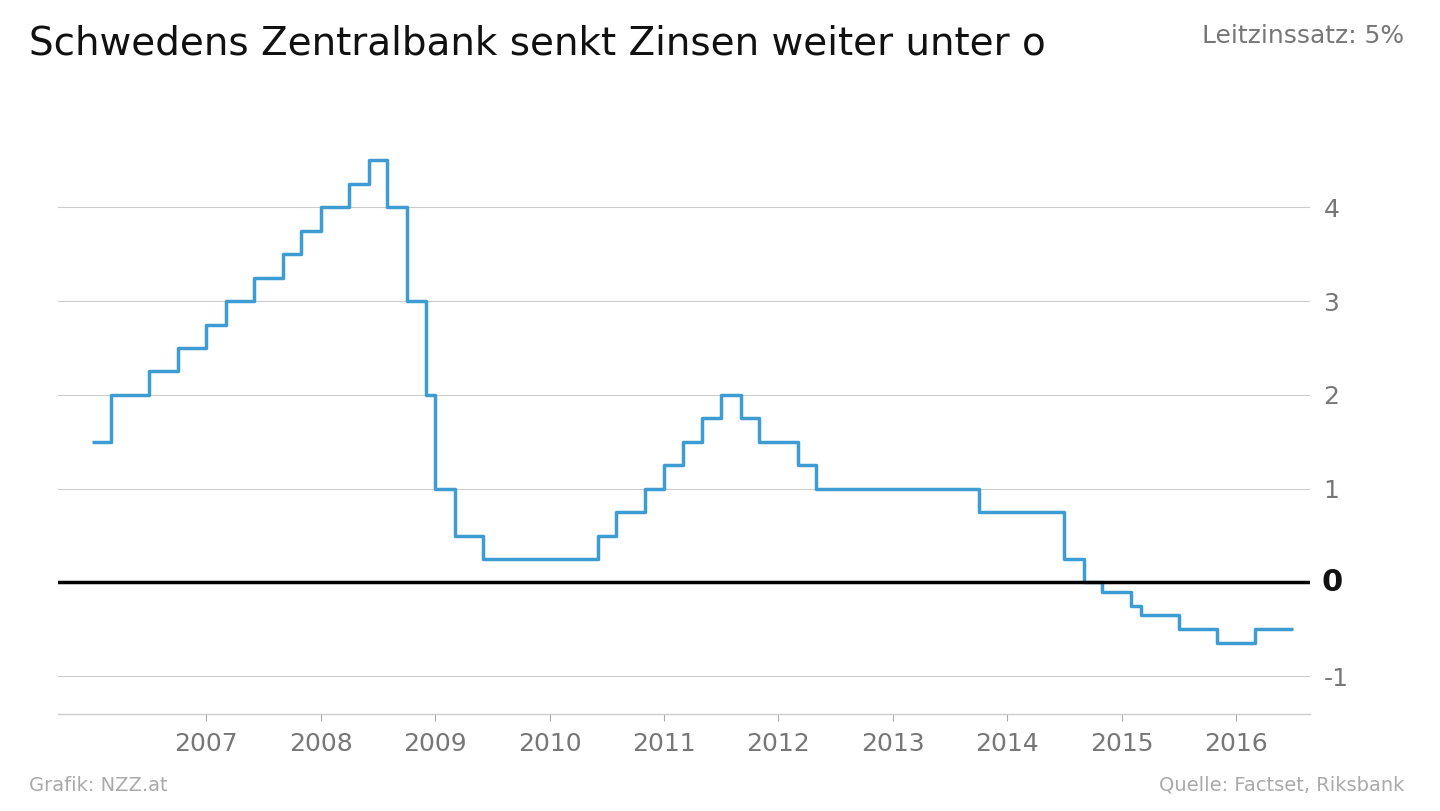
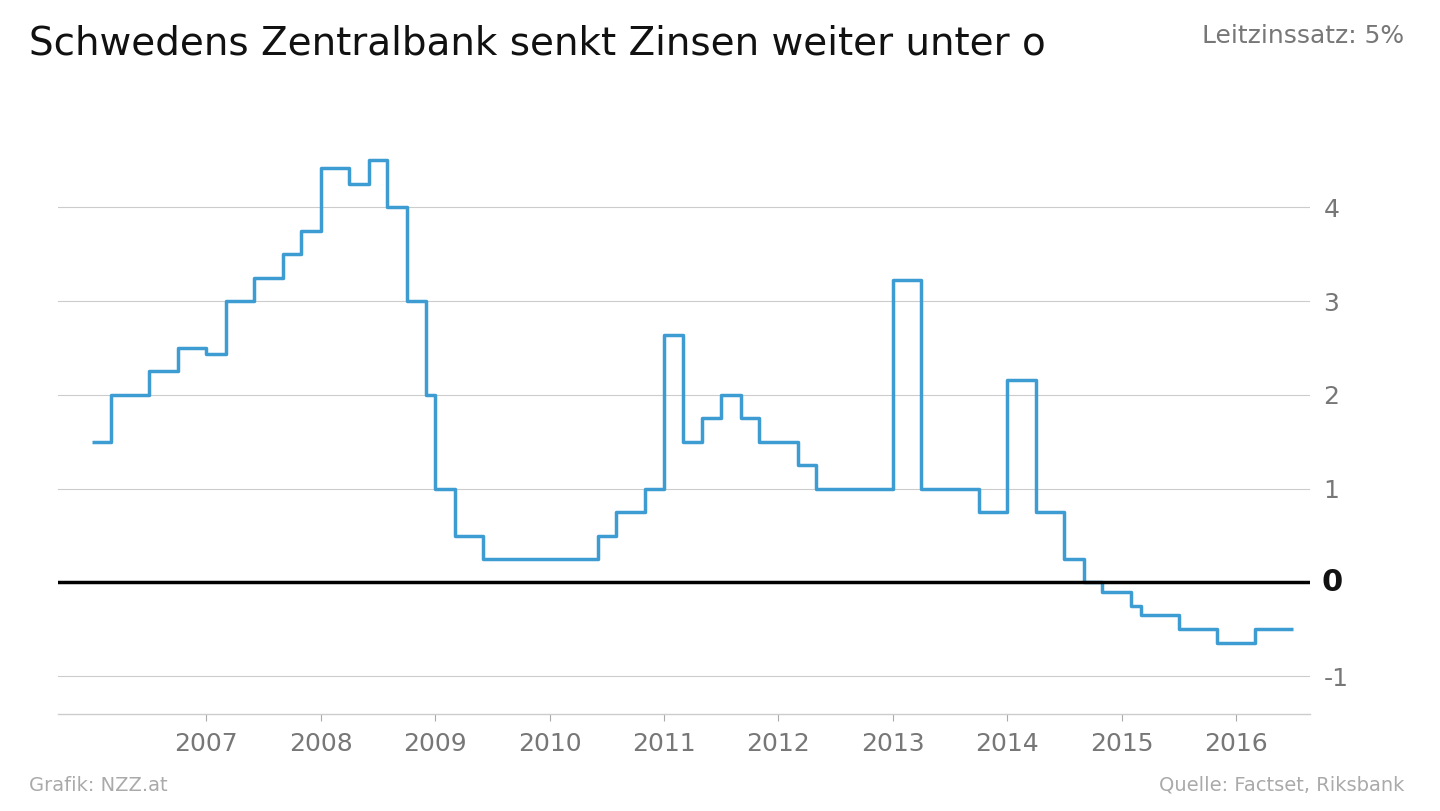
2007: 2.75 -> 2.44
2008: 4.00 -> 4.42
2011: 1.25 -> 2.64
2013: 1.00 -> 3.22
2014: 0.75 -> 2.16
